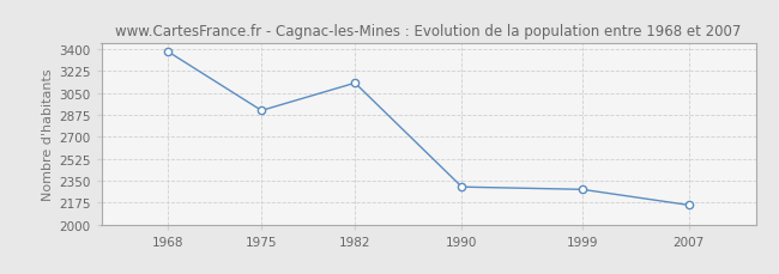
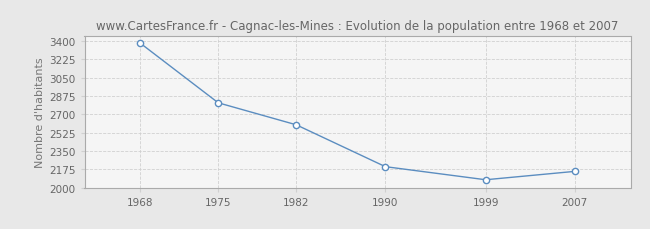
1975: 2910 -> 2810
1982: 3130 -> 2600
1990: 2300 -> 2200
1999: 2280 -> 2080
